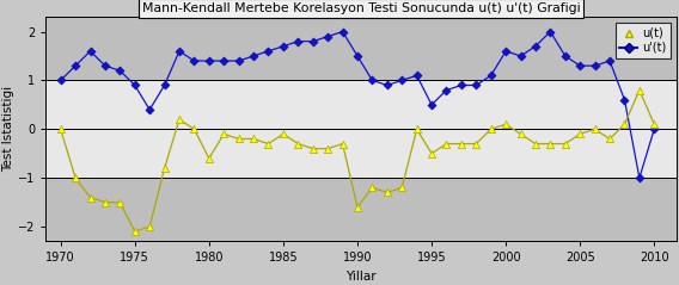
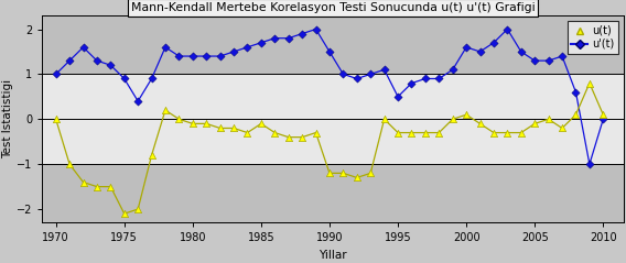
u(t)/1980: -0.6 -> -0.1
u(t)/1990: -1.6 -> -1.2
u(t)/1995: -0.5 -> -0.3
